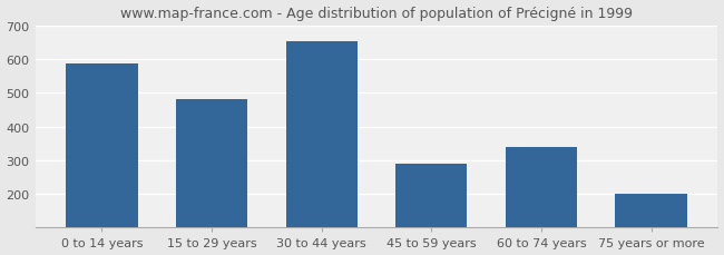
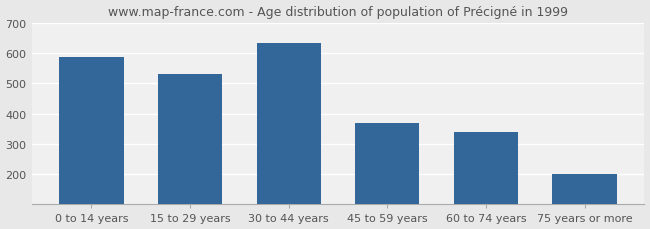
15 to 29 years: 480 -> 530
30 to 44 years: 655 -> 632
45 to 59 years: 290 -> 370
